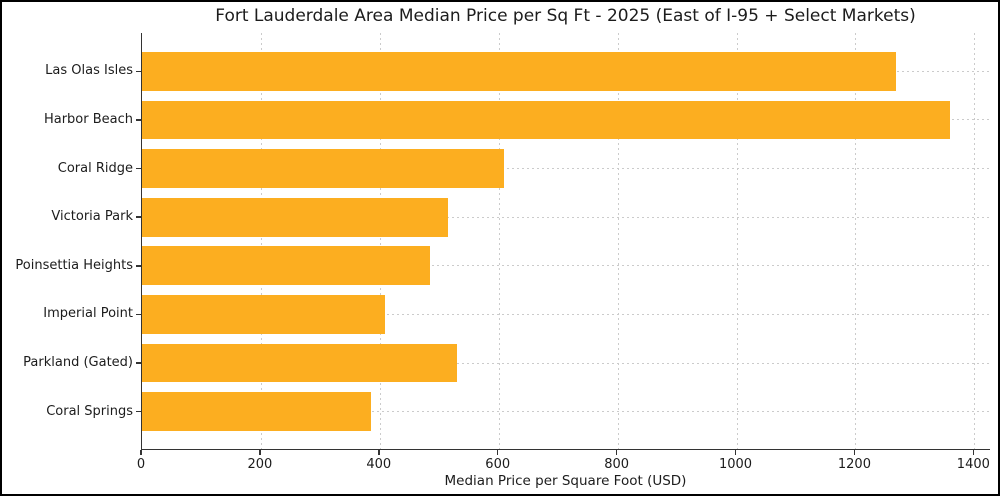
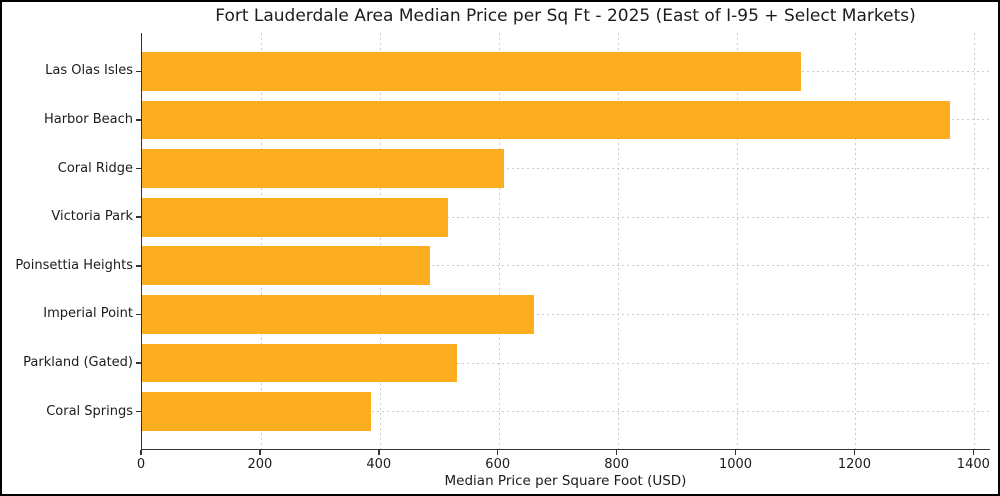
Las Olas Isles: 1270 -> 1110
Imperial Point: 410 -> 660
